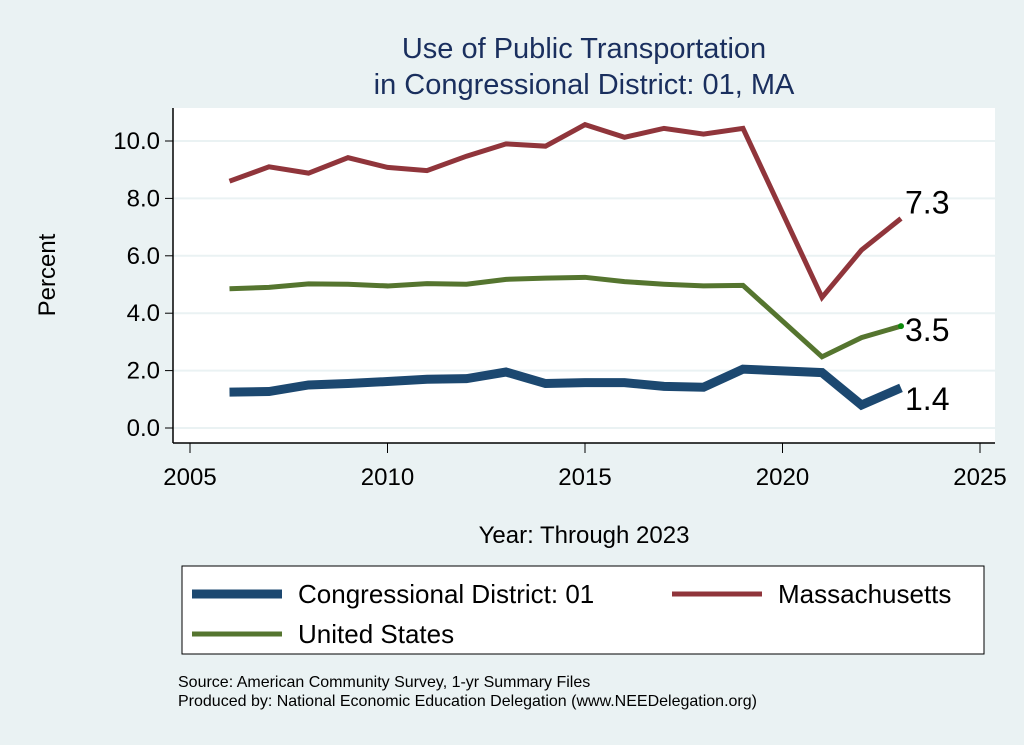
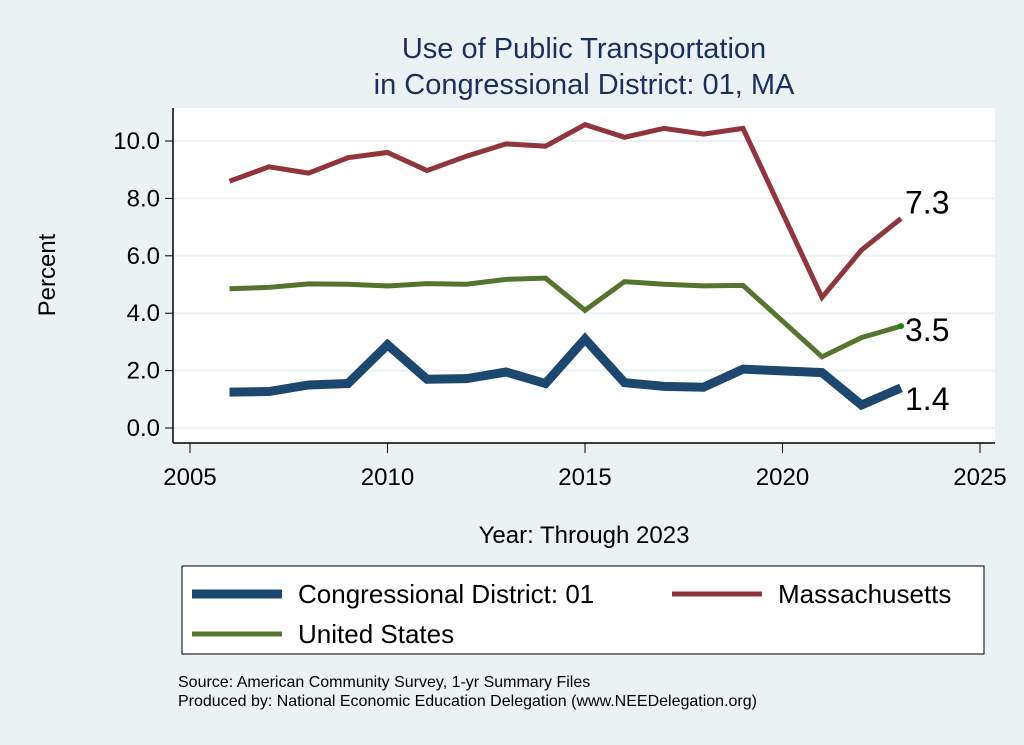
Congressional District: 01/2010: 1.6 -> 2.9
Massachusetts/2010: 9.1 -> 9.6
Congressional District: 01/2015: 1.6 -> 3.1
United States/2015: 5.2 -> 4.1
